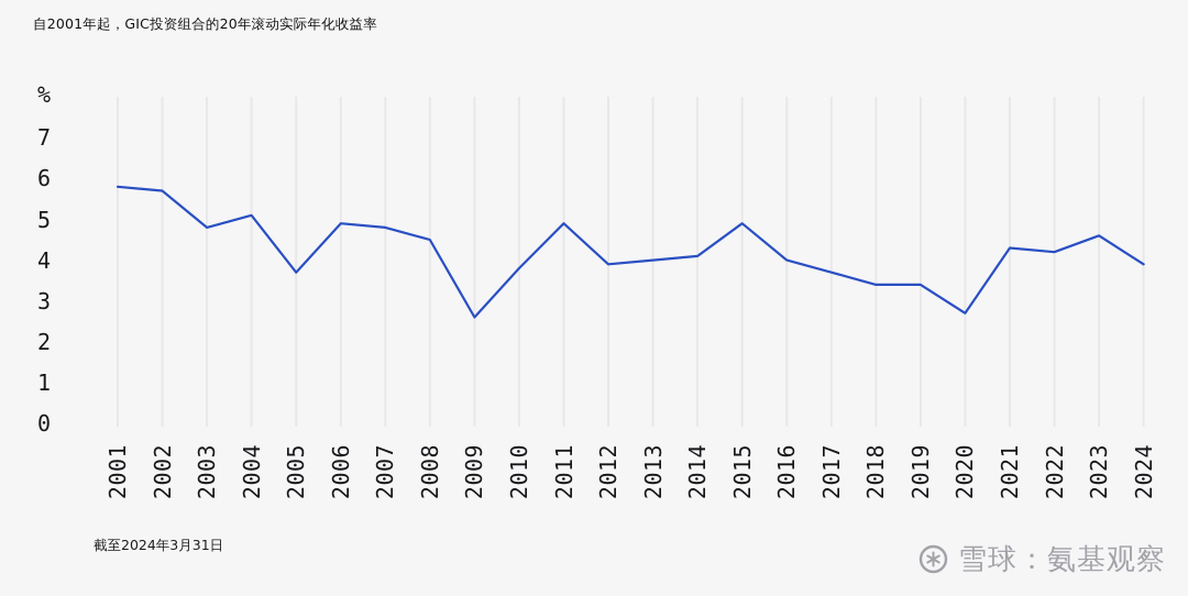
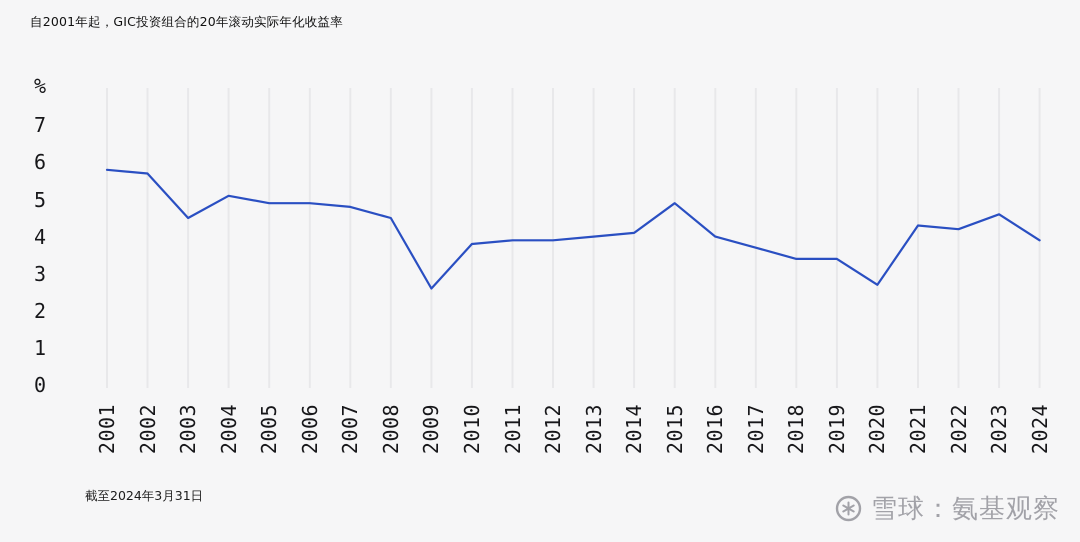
2003: 4.8 -> 4.5
2005: 3.7 -> 4.9
2011: 4.9 -> 3.9
